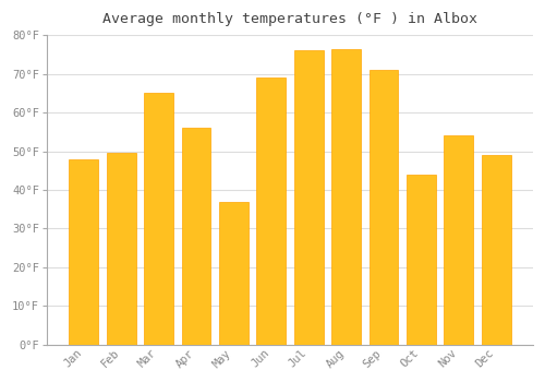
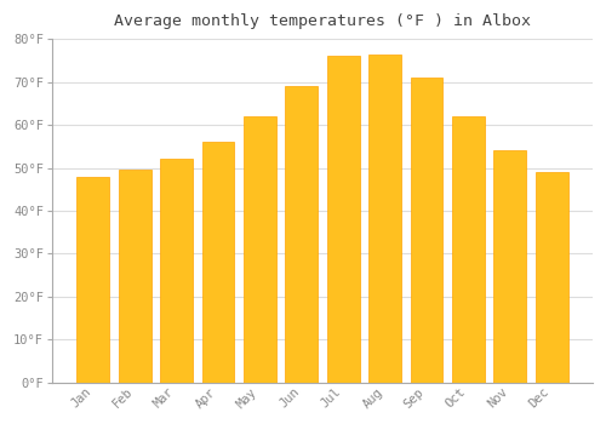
Mar: 65.0°F -> 52.0°F
May: 37.0°F -> 62.0°F
Oct: 44.0°F -> 62.0°F
